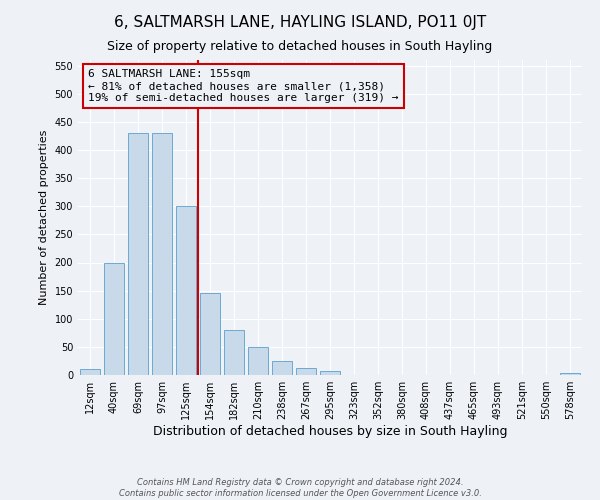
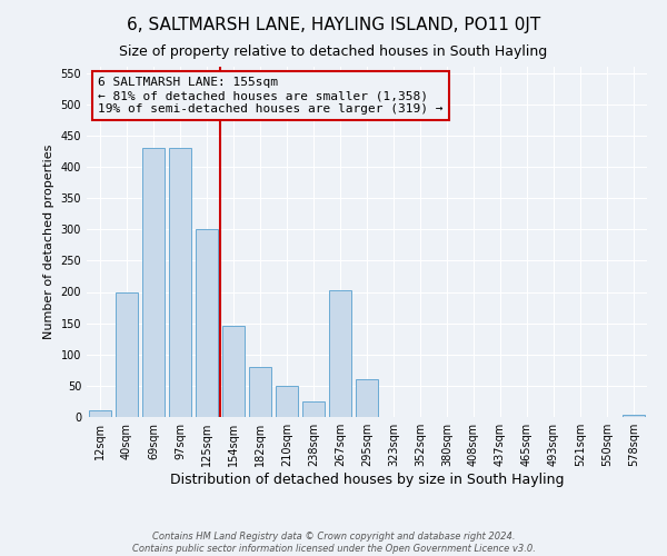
267sqm: 13 -> 202
295sqm: 8 -> 60
